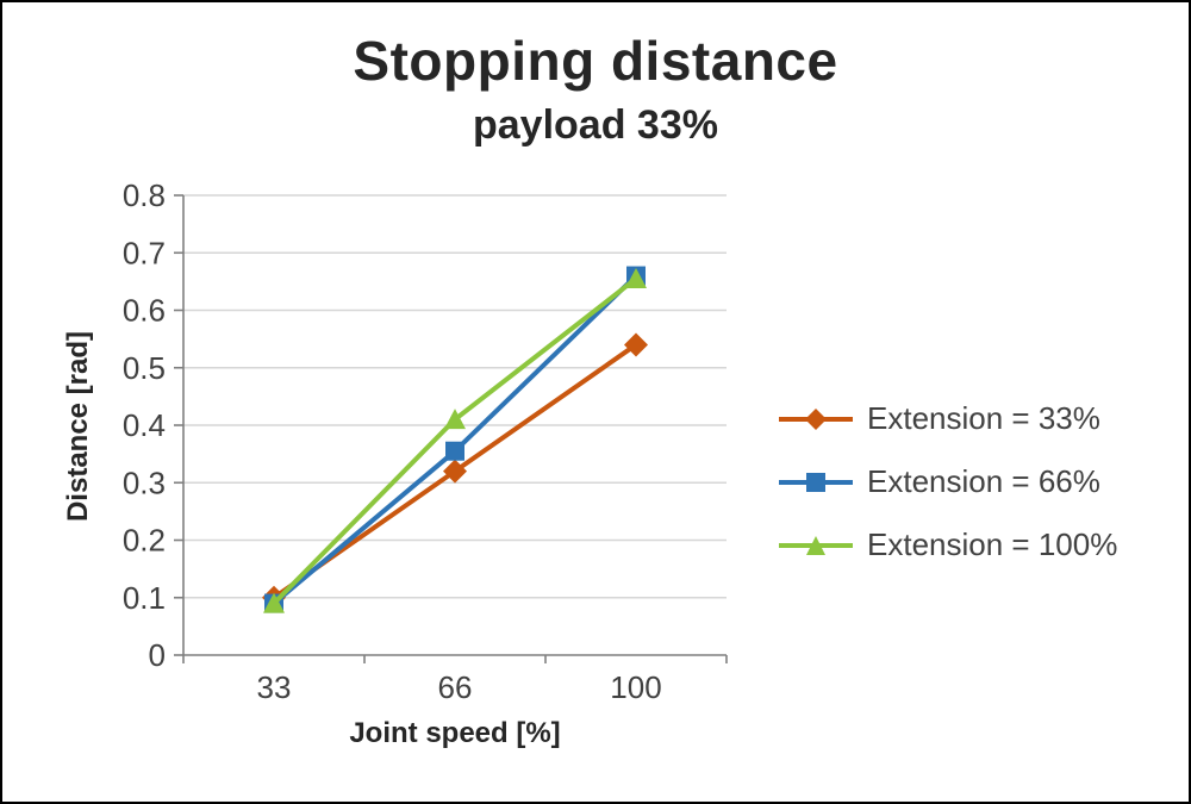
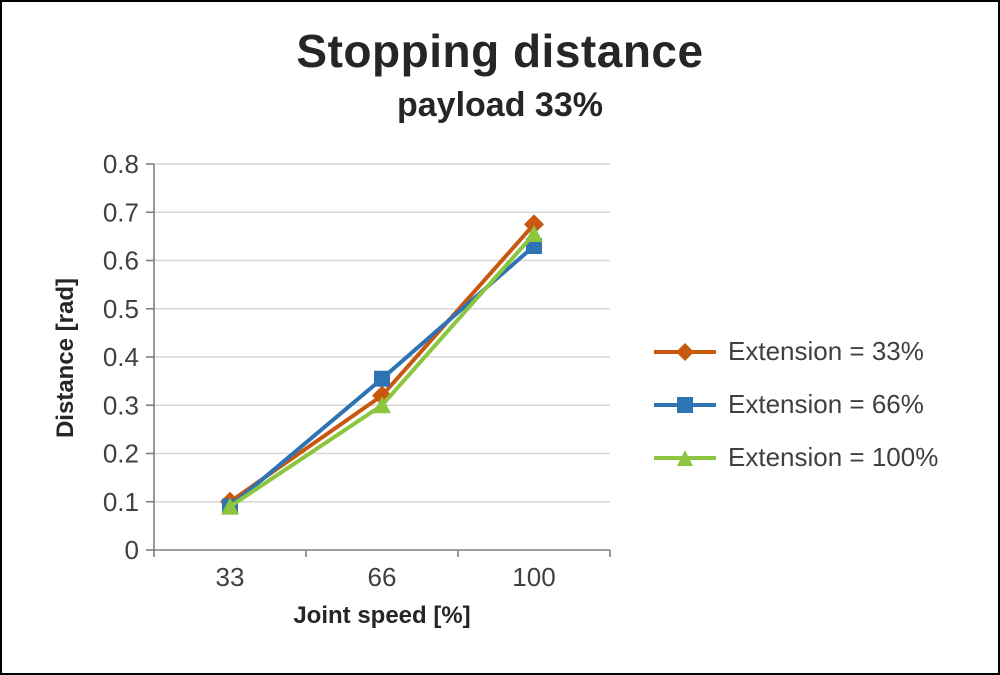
Extension = 100%/66: 0.41 -> 0.30
Extension = 33%/100: 0.54 -> 0.68
Extension = 66%/100: 0.66 -> 0.63
